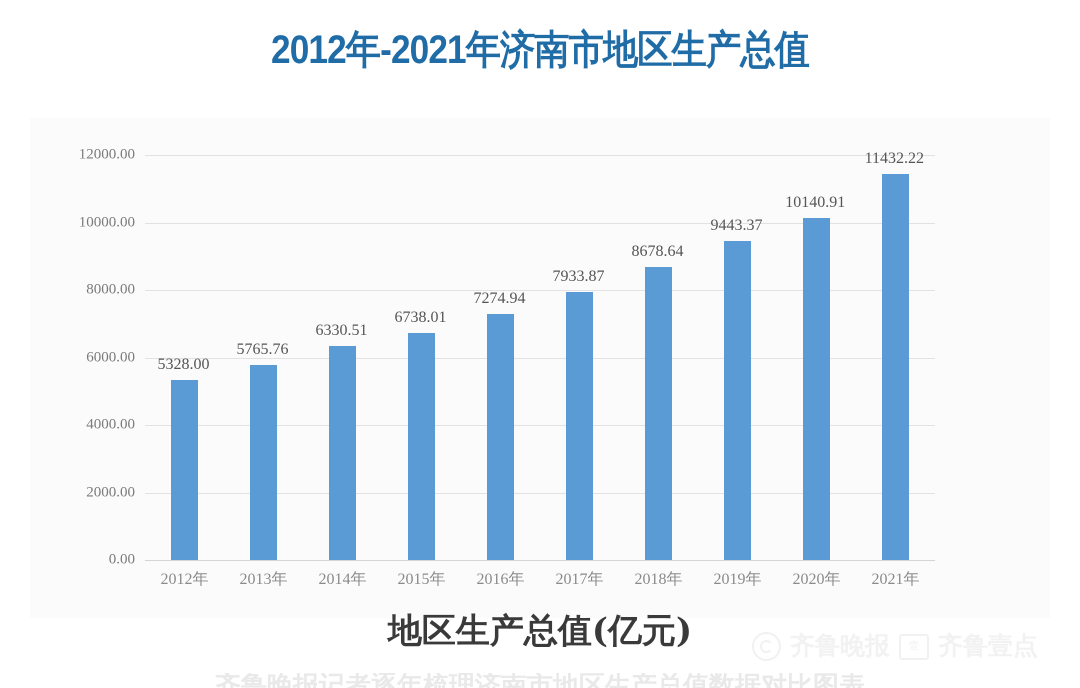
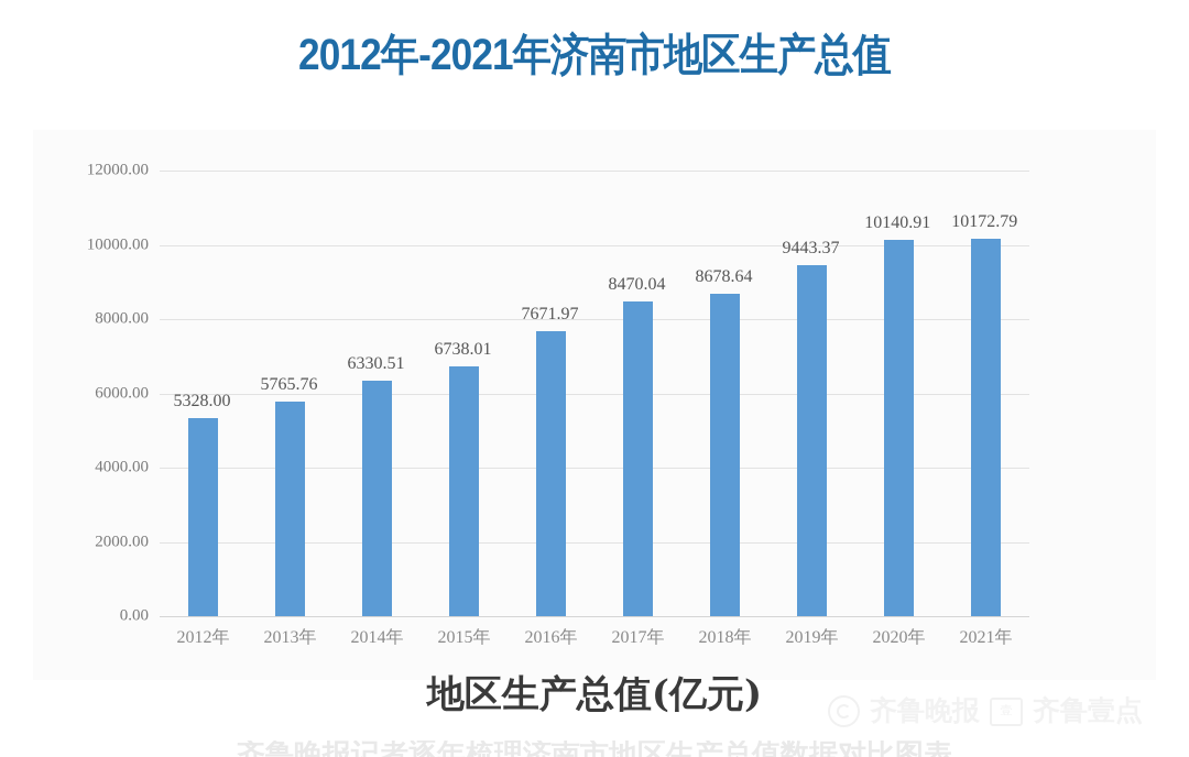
2016年: 7274.94 -> 7671.97
2017年: 7933.87 -> 8470.04
2021年: 11432.22 -> 10172.79
